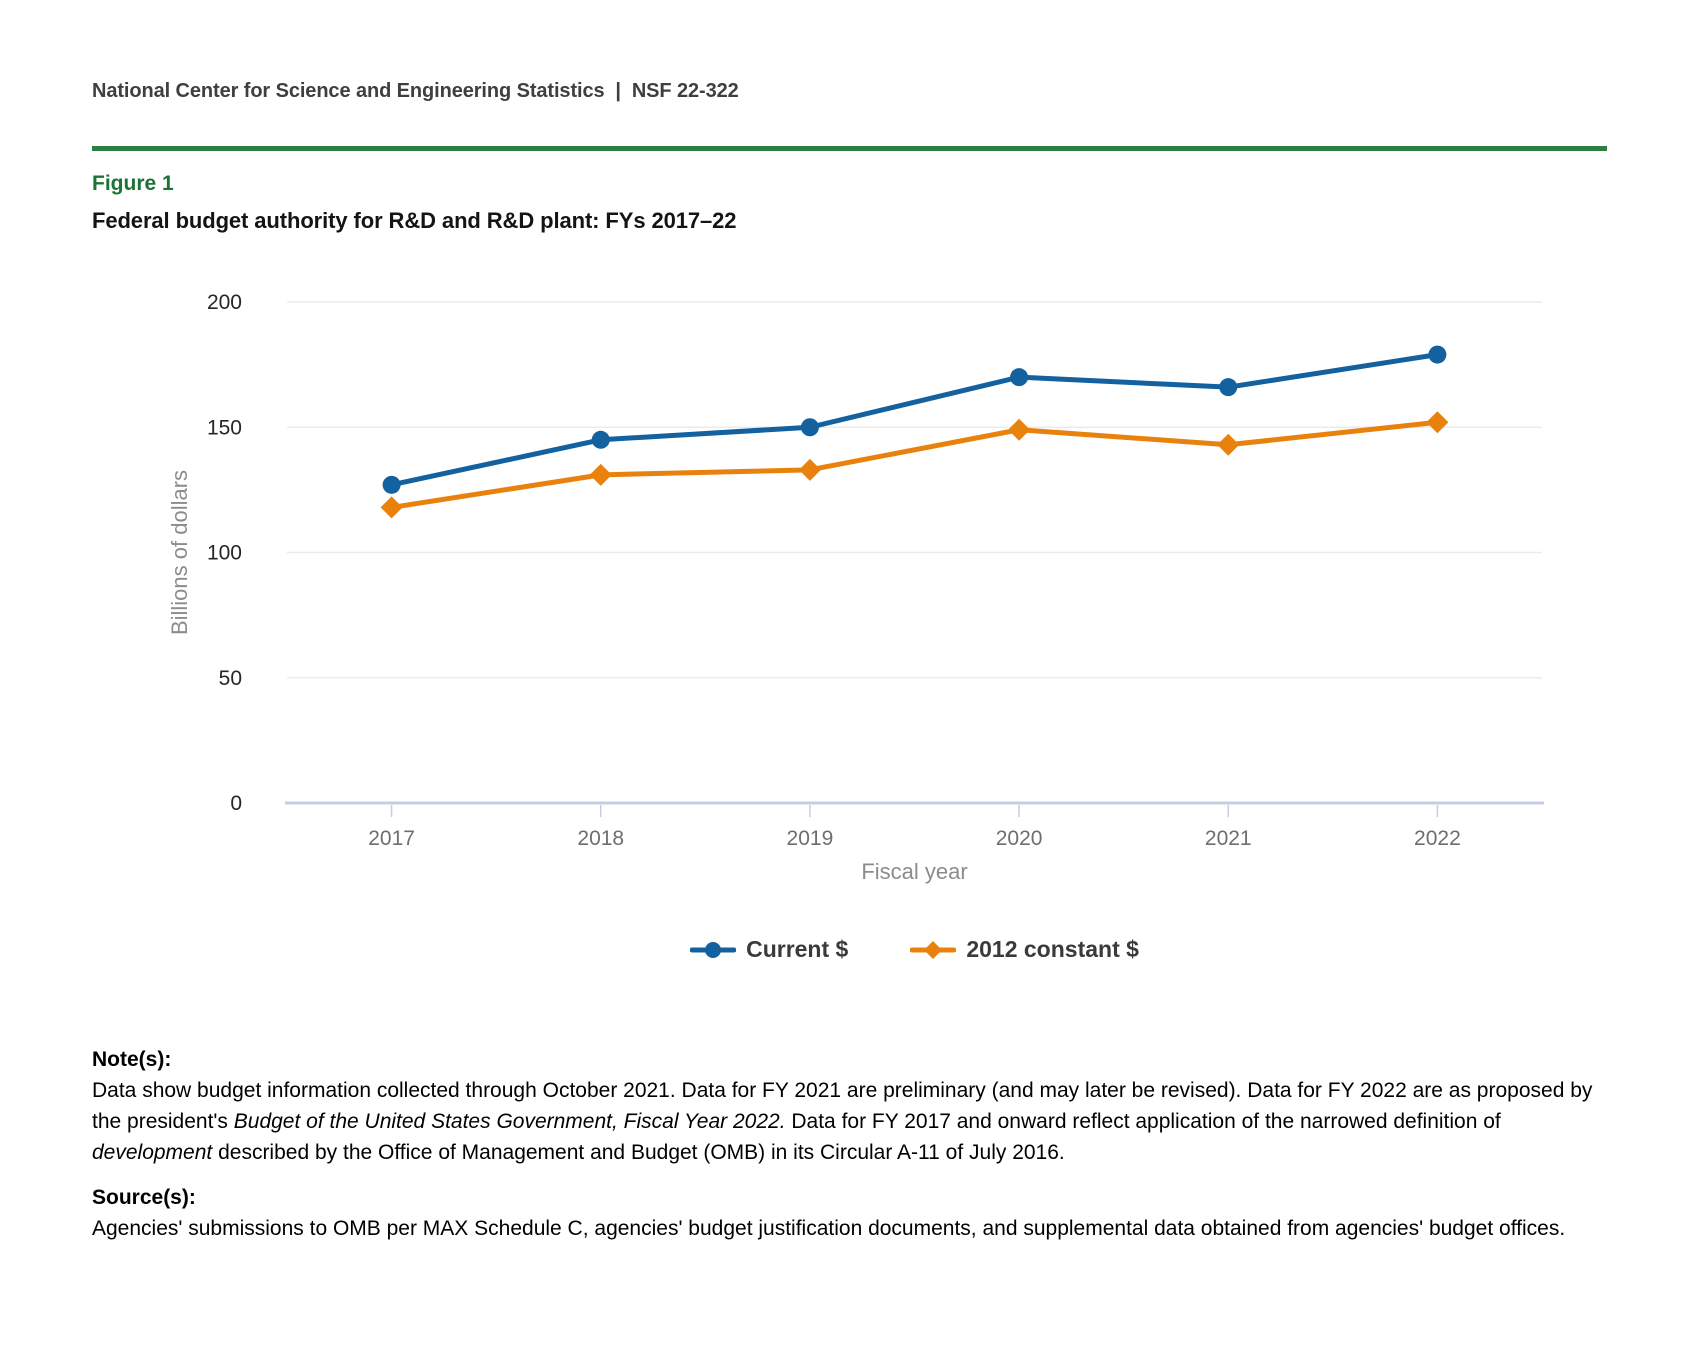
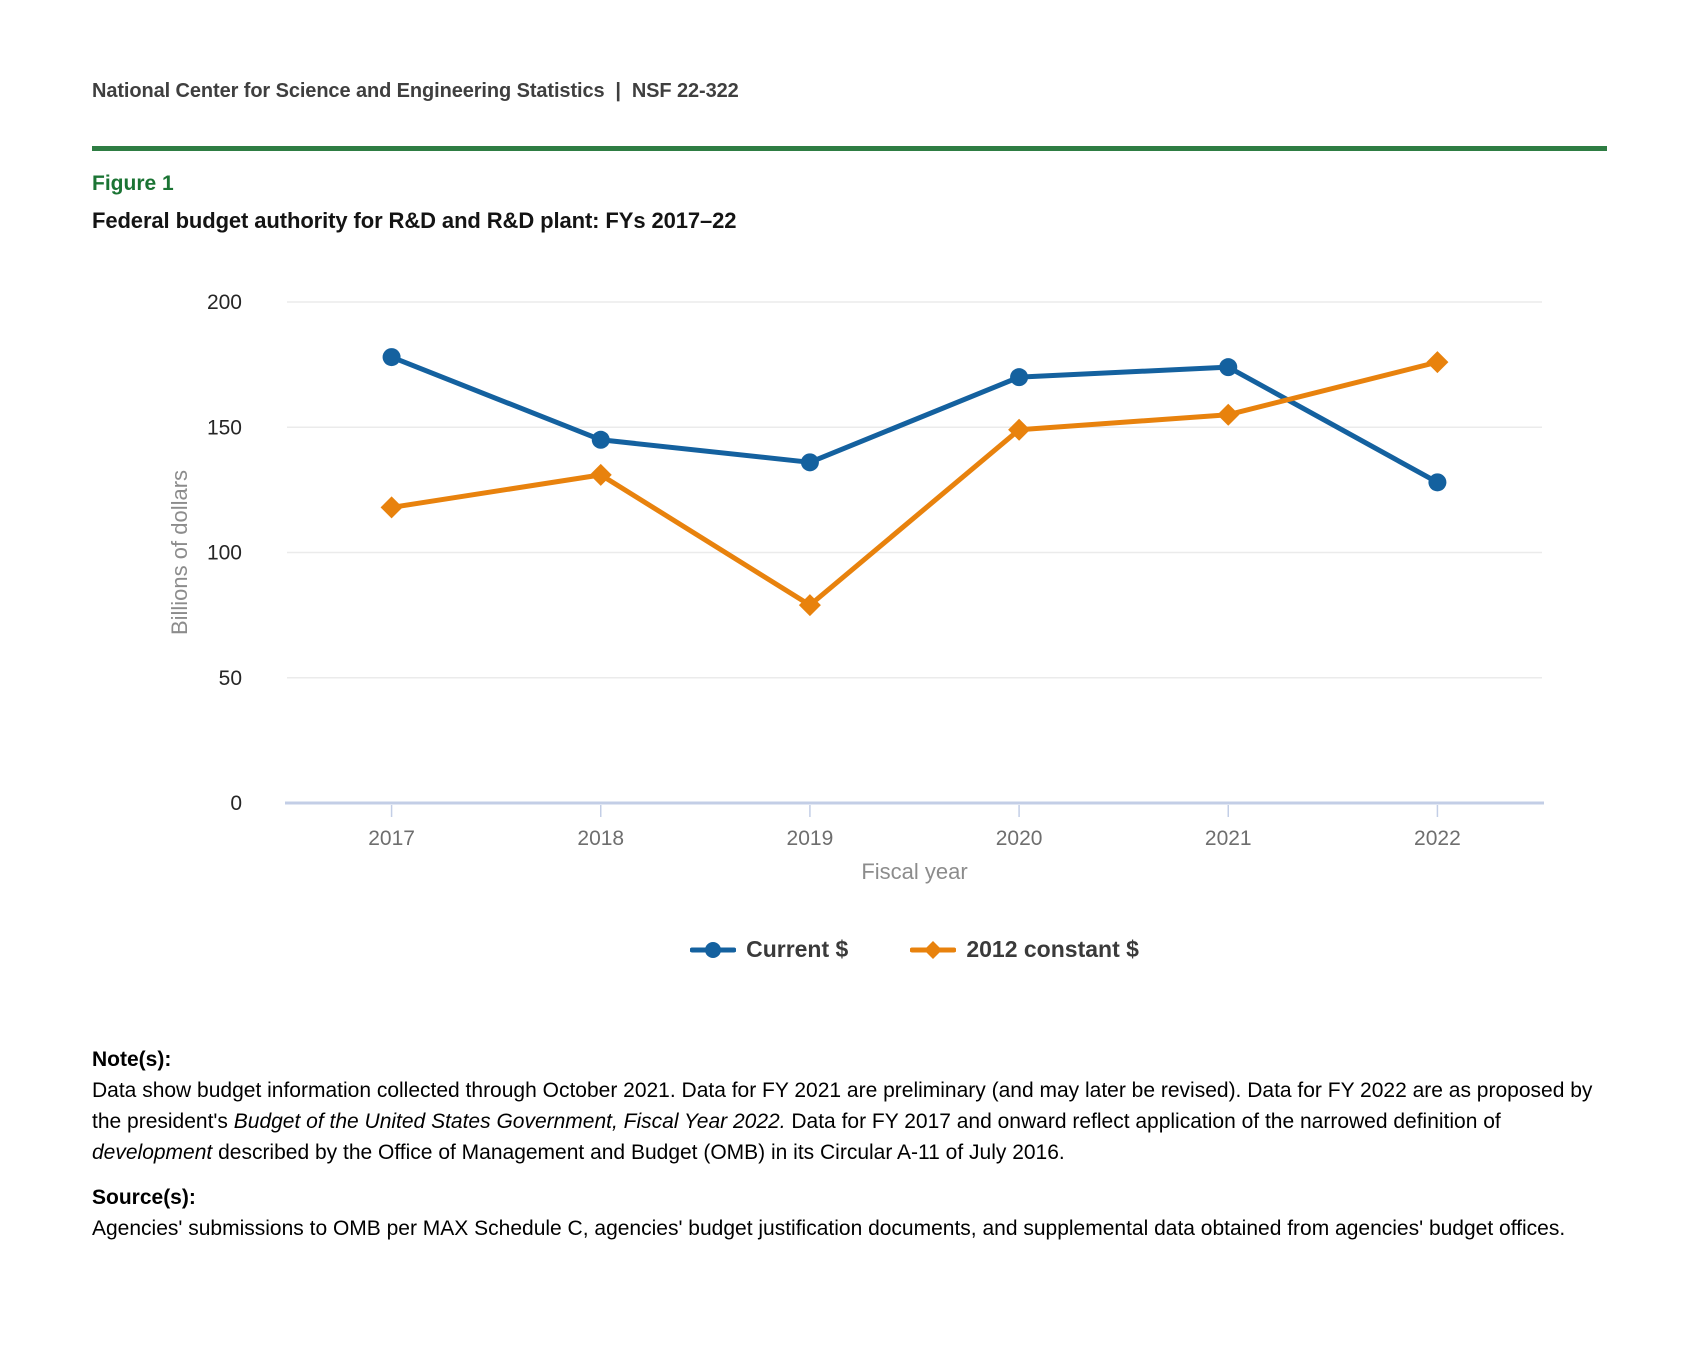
Current $/2017: 127 -> 178
Current $/2019: 150 -> 136
2012 constant $/2019: 133 -> 79
Current $/2021: 166 -> 174
2012 constant $/2021: 143 -> 155
Current $/2022: 179 -> 128
2012 constant $/2022: 152 -> 176
